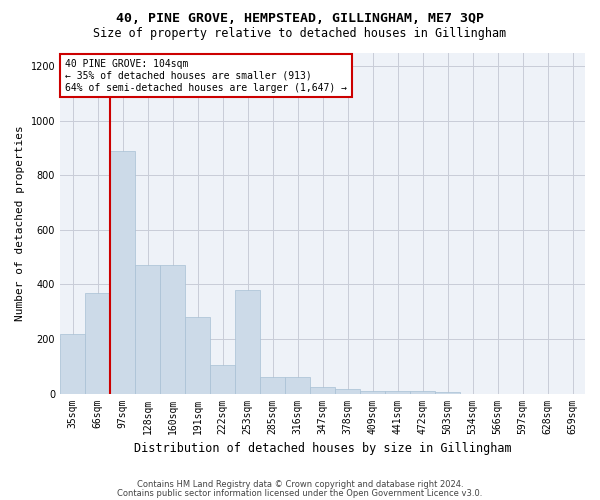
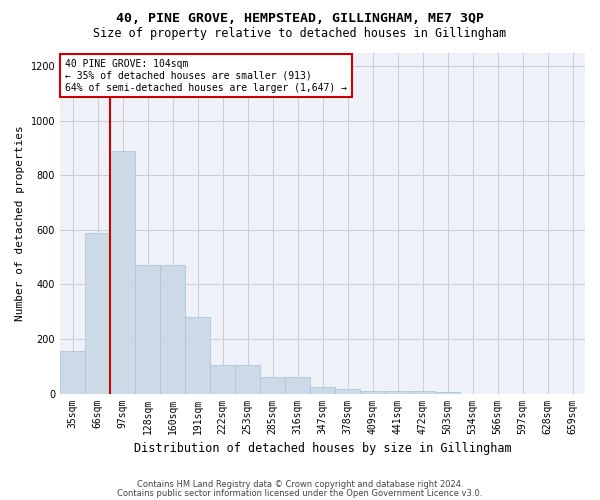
35sqm: 220 -> 155
66sqm: 370 -> 590
253sqm: 380 -> 105
